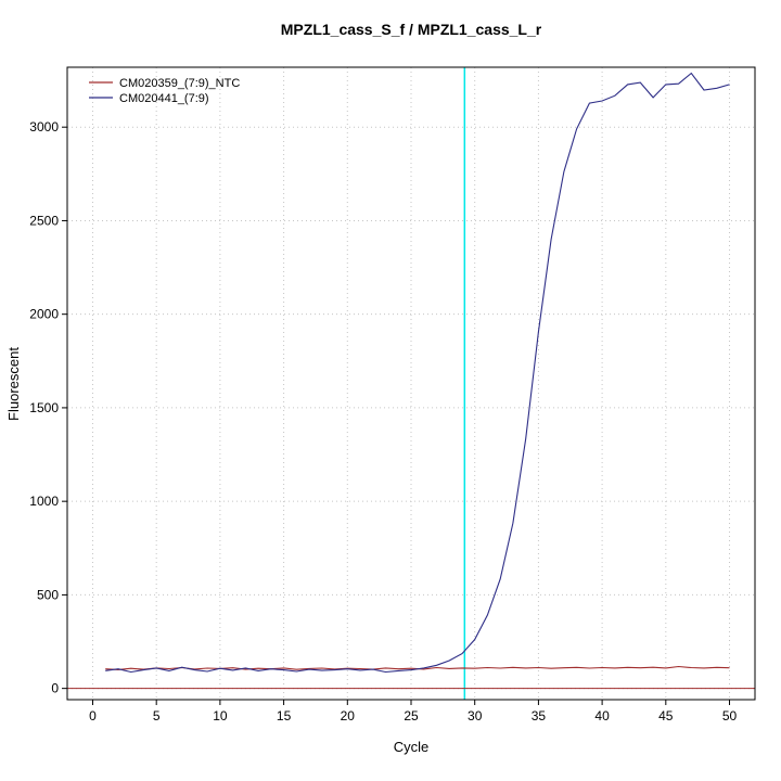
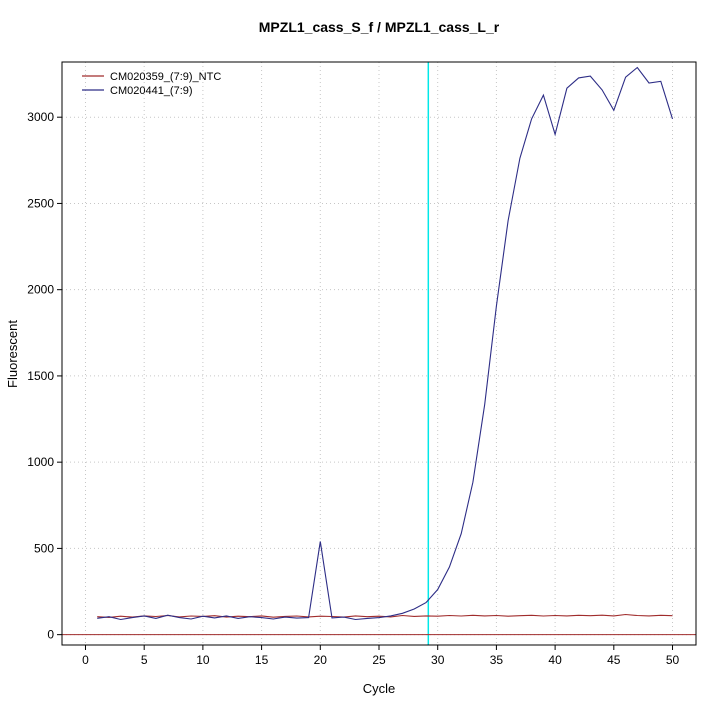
CM020441_(7:9)/20: 100 -> 540
CM020441_(7:9)/40: 3140 -> 2900
CM020441_(7:9)/45: 3230 -> 3040
CM020441_(7:9)/50: 3230 -> 2990
